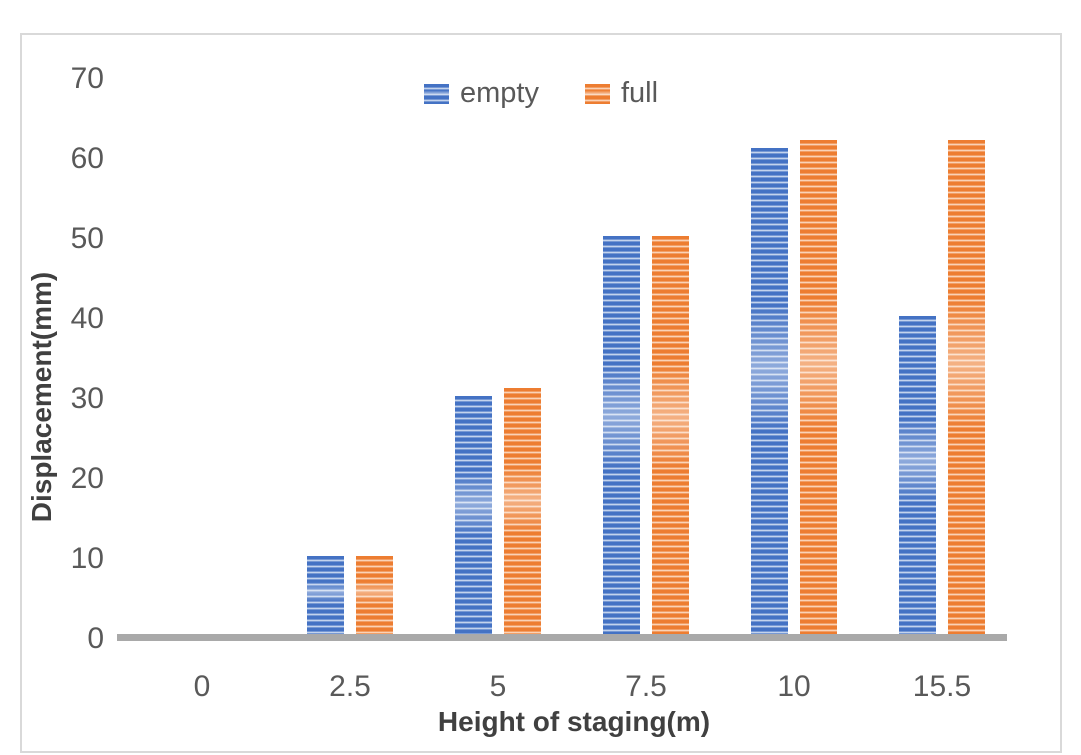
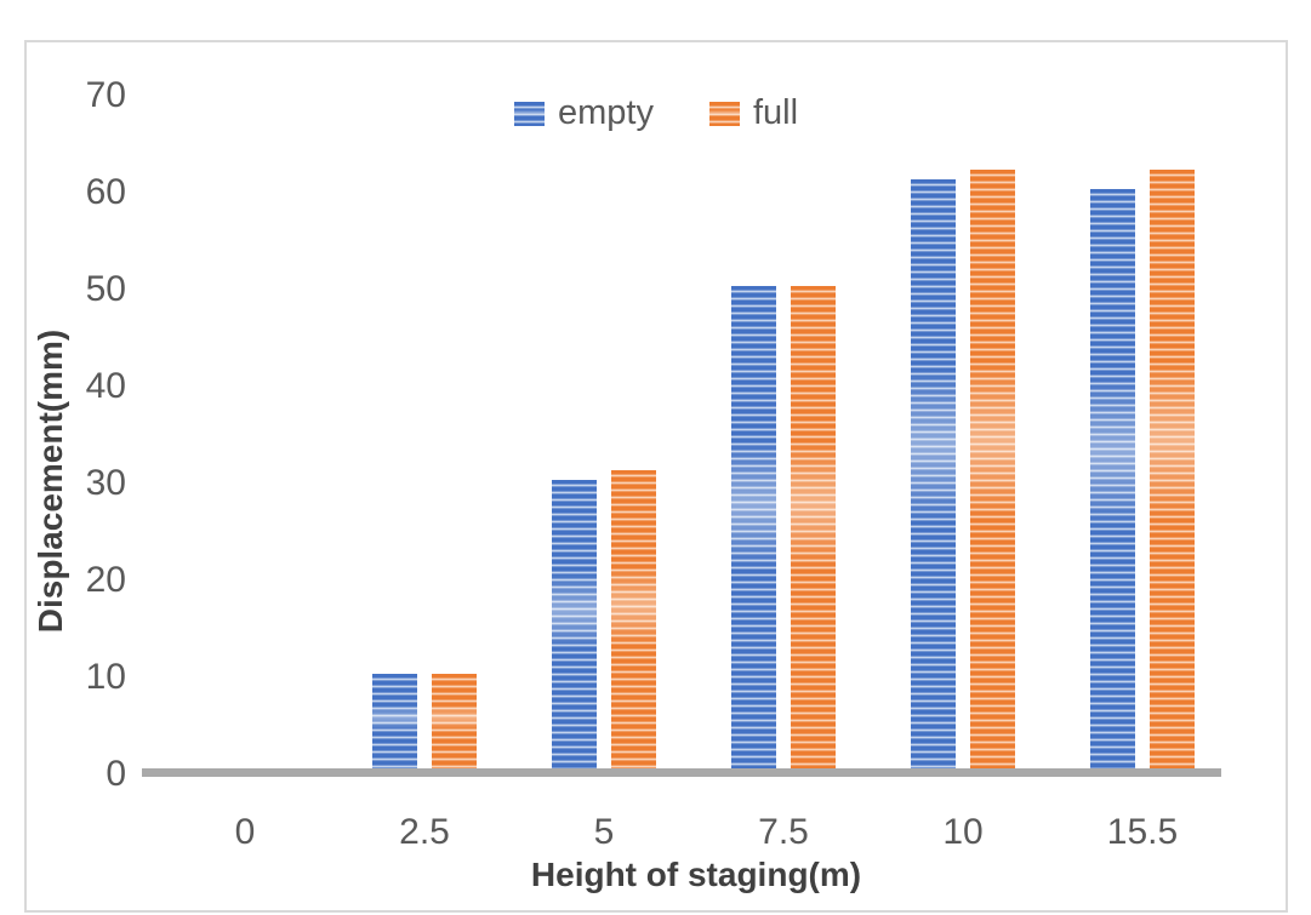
empty/15.5: 40 -> 60
